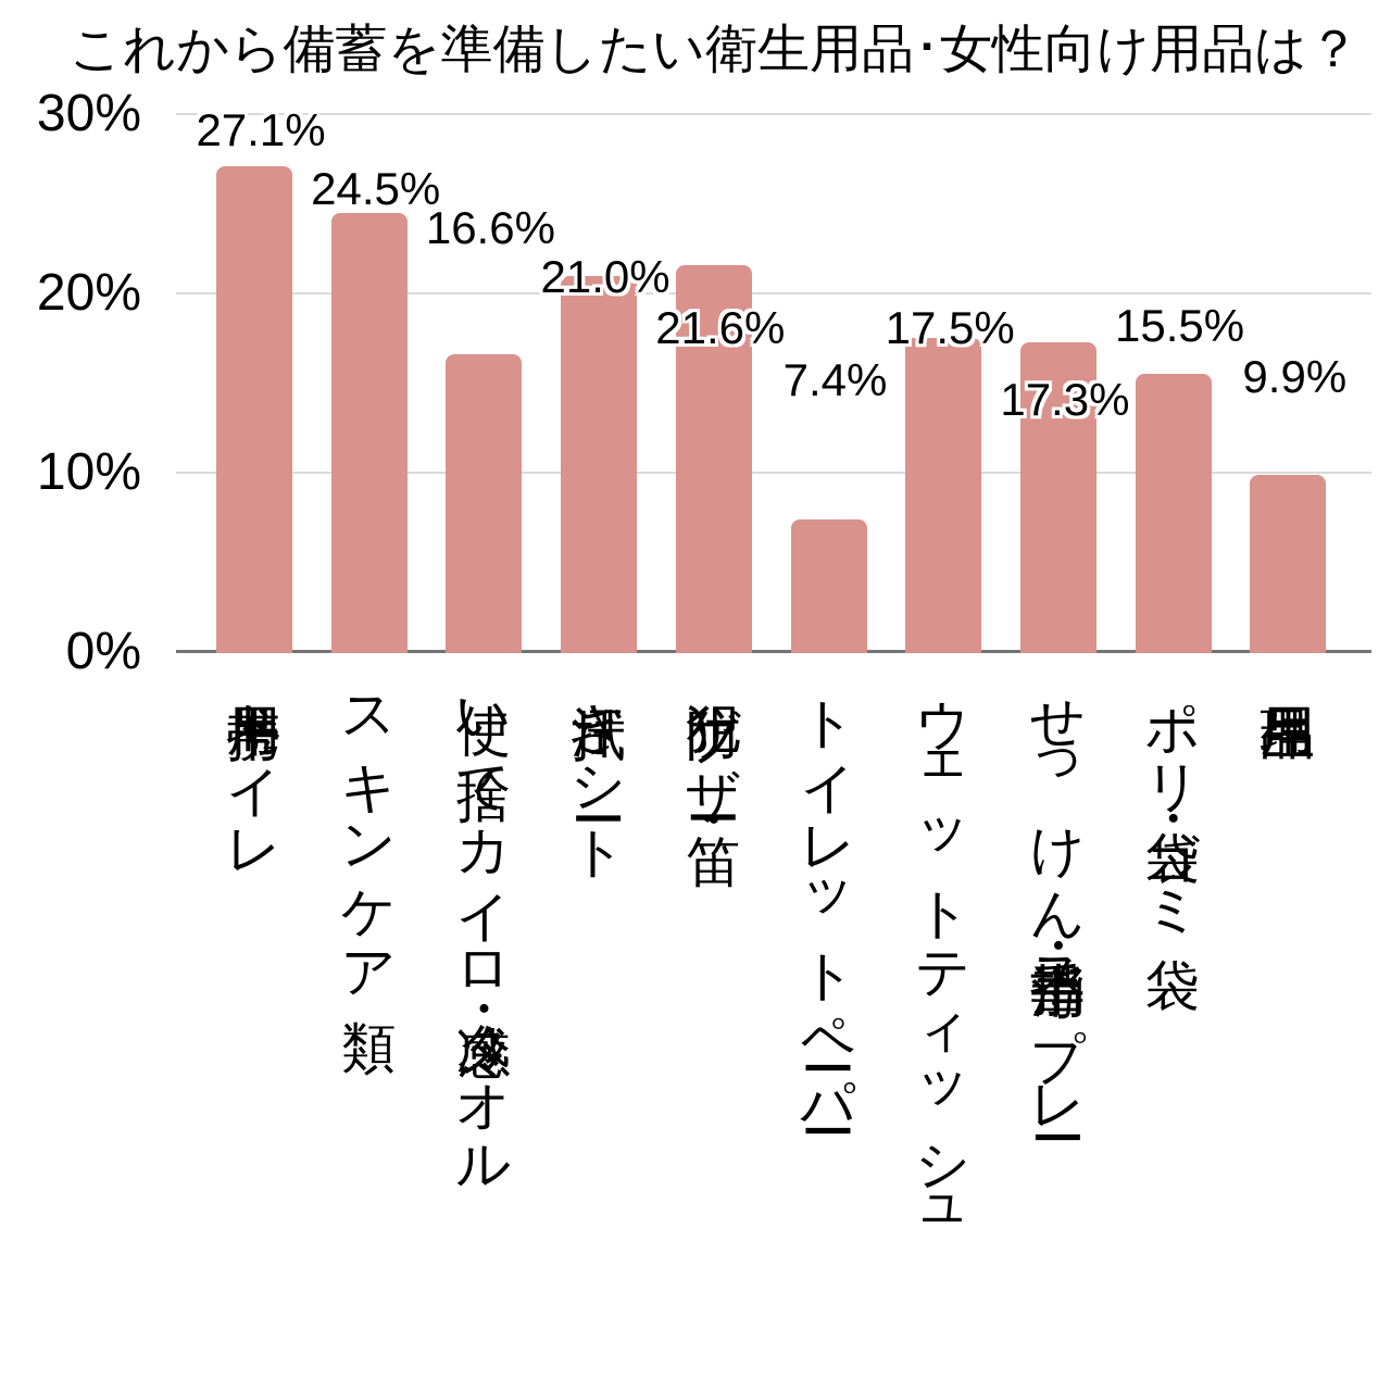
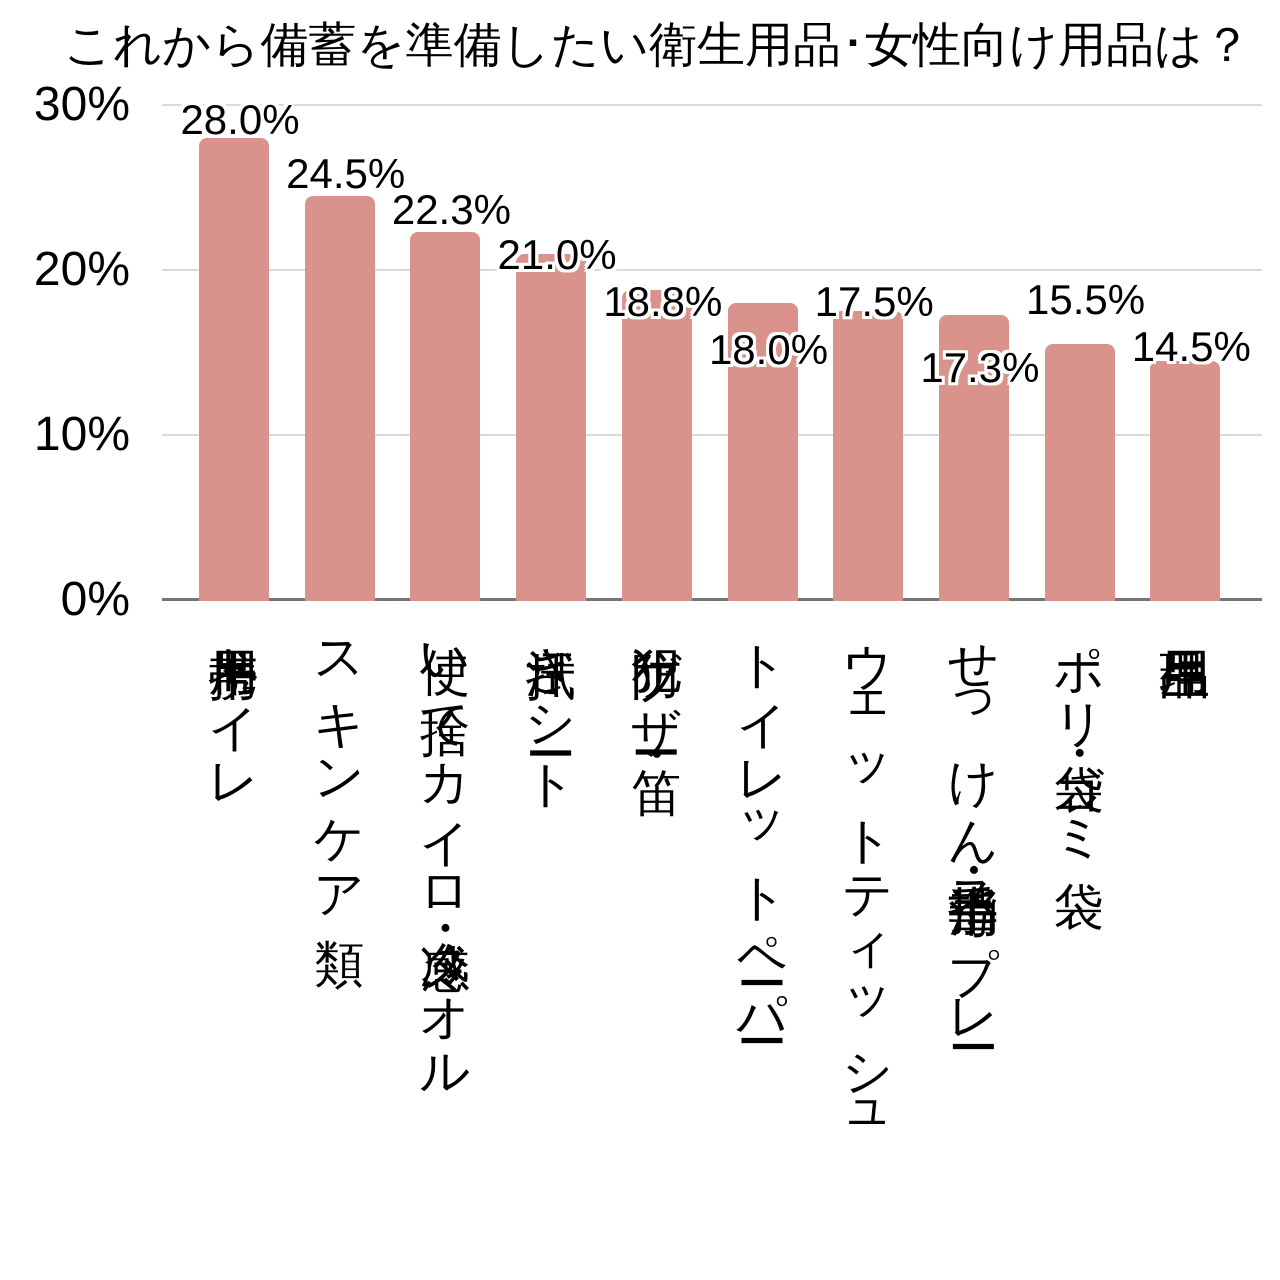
携帯用トイレ: 27.1% -> 28.0%
使い捨てカイロ・冷感タオル: 16.6% -> 22.3%
防犯ブザー・笛: 21.6% -> 18.8%
トイレットペーパー: 7.4% -> 18.0%
生理用品: 9.9% -> 14.5%
